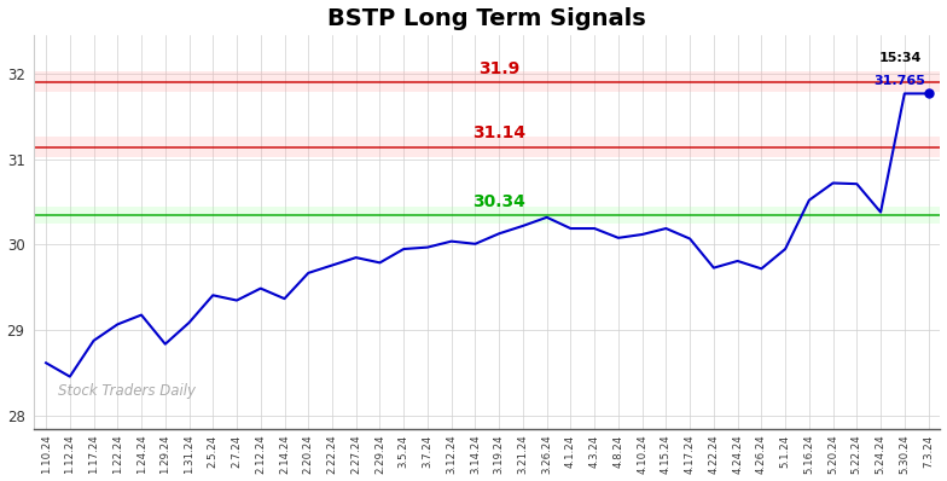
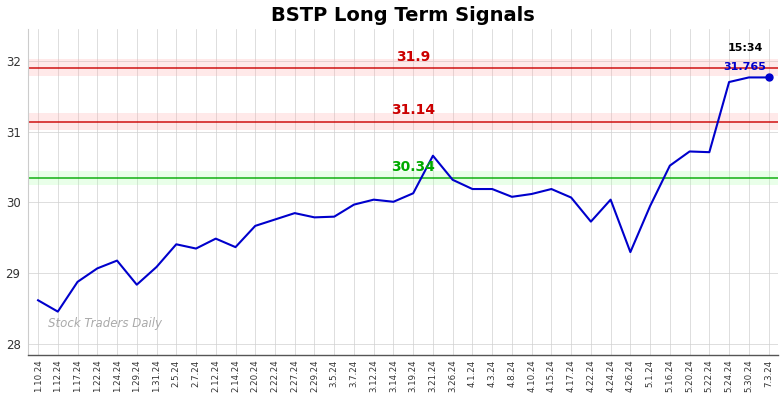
3.5.24: 29.95 -> 29.80
3.21.24: 30.22 -> 30.66
4.24.24: 29.81 -> 30.04
4.26.24: 29.72 -> 29.30
5.24.24: 30.38 -> 31.70
